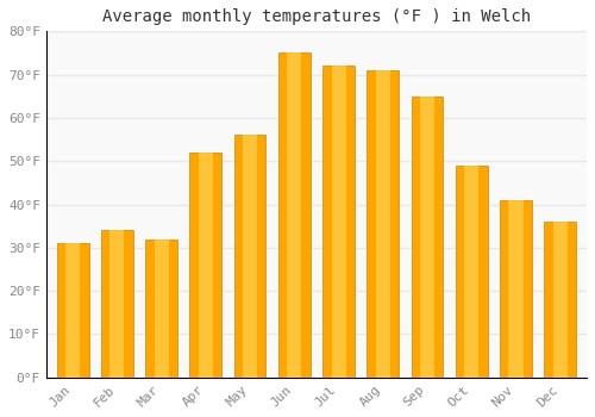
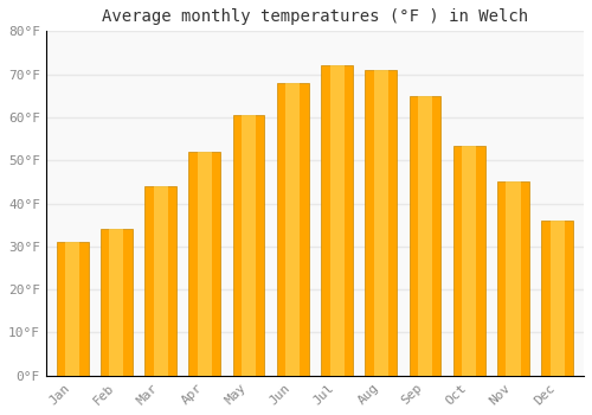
Mar: 32.0°F -> 44.0°F
May: 56.0°F -> 60.5°F
Jun: 75.0°F -> 68.0°F
Oct: 49.0°F -> 53.5°F
Nov: 41.0°F -> 45.0°F
